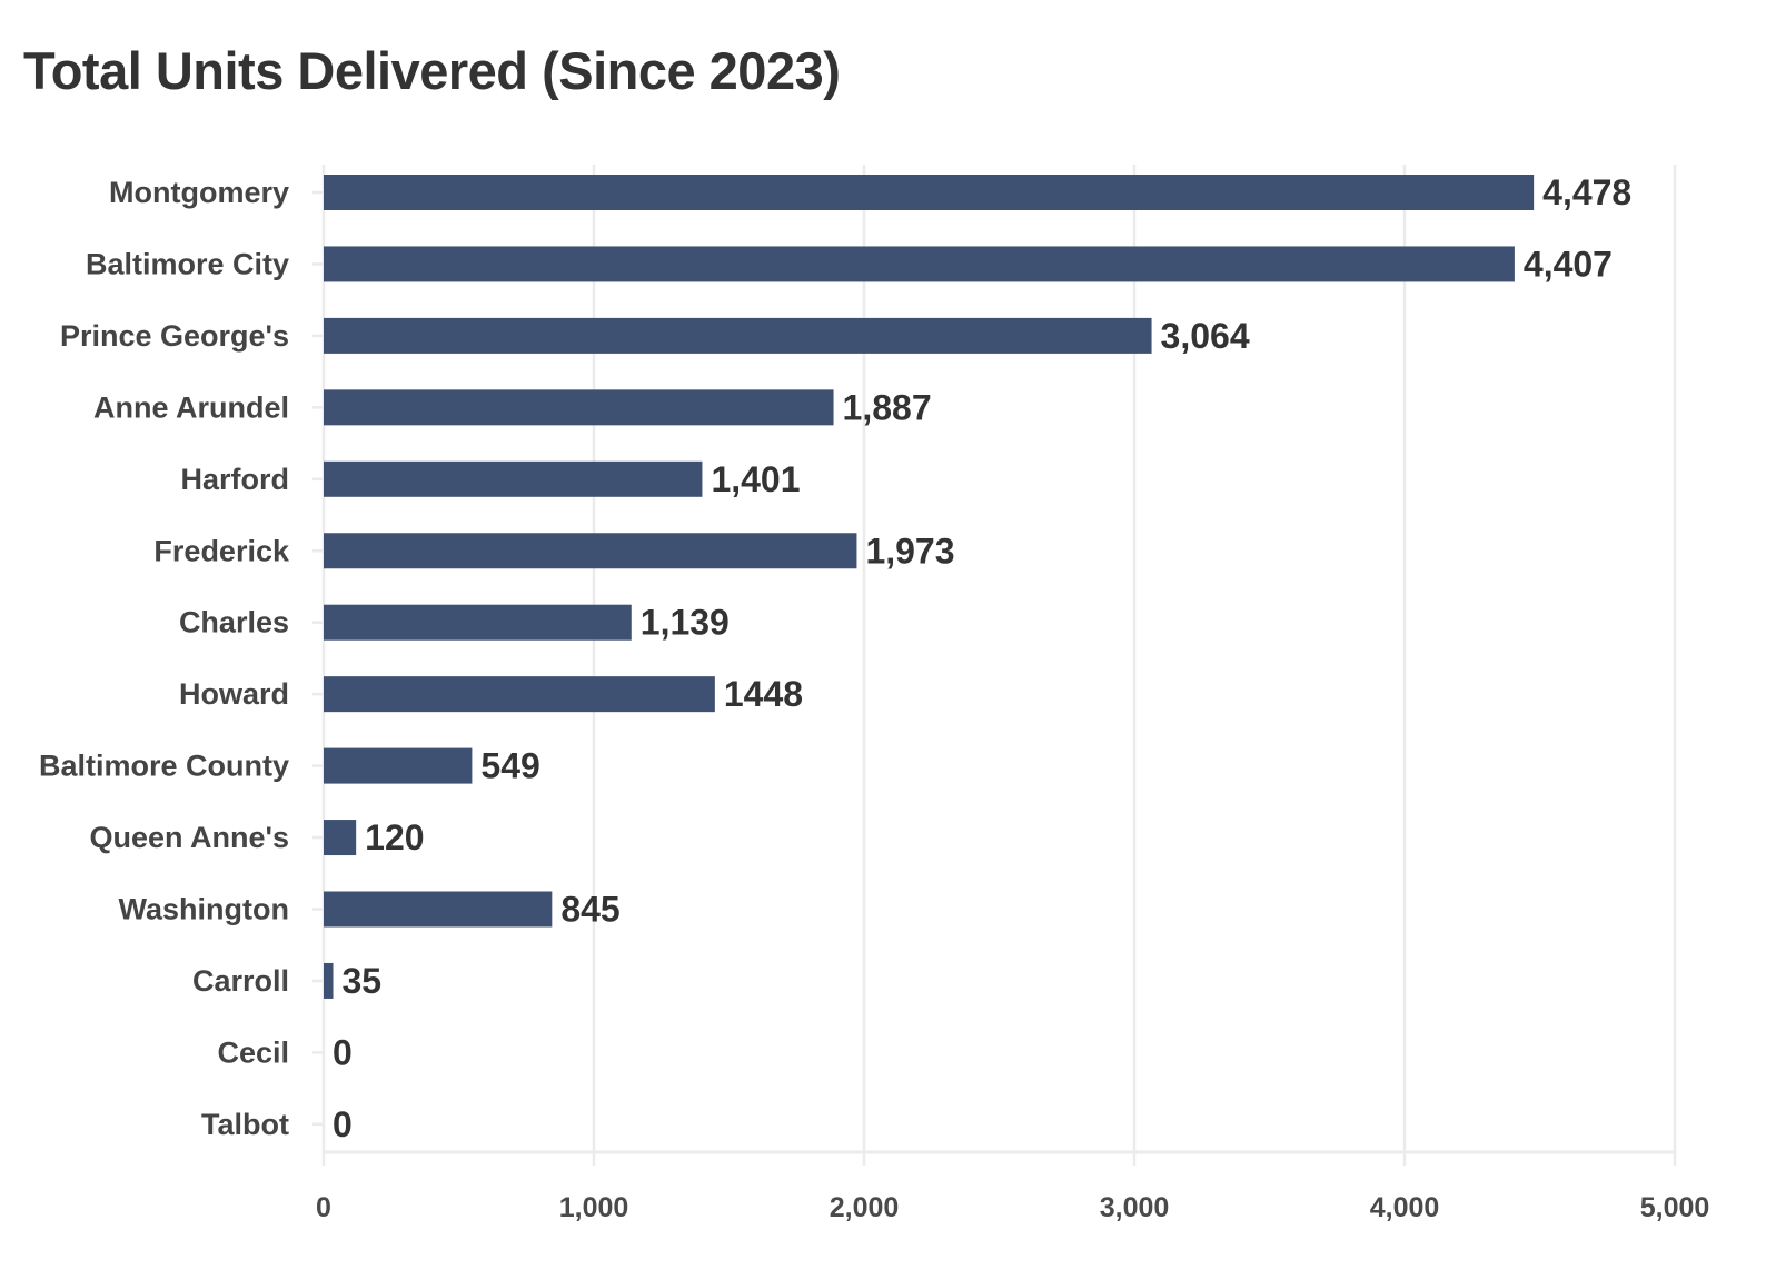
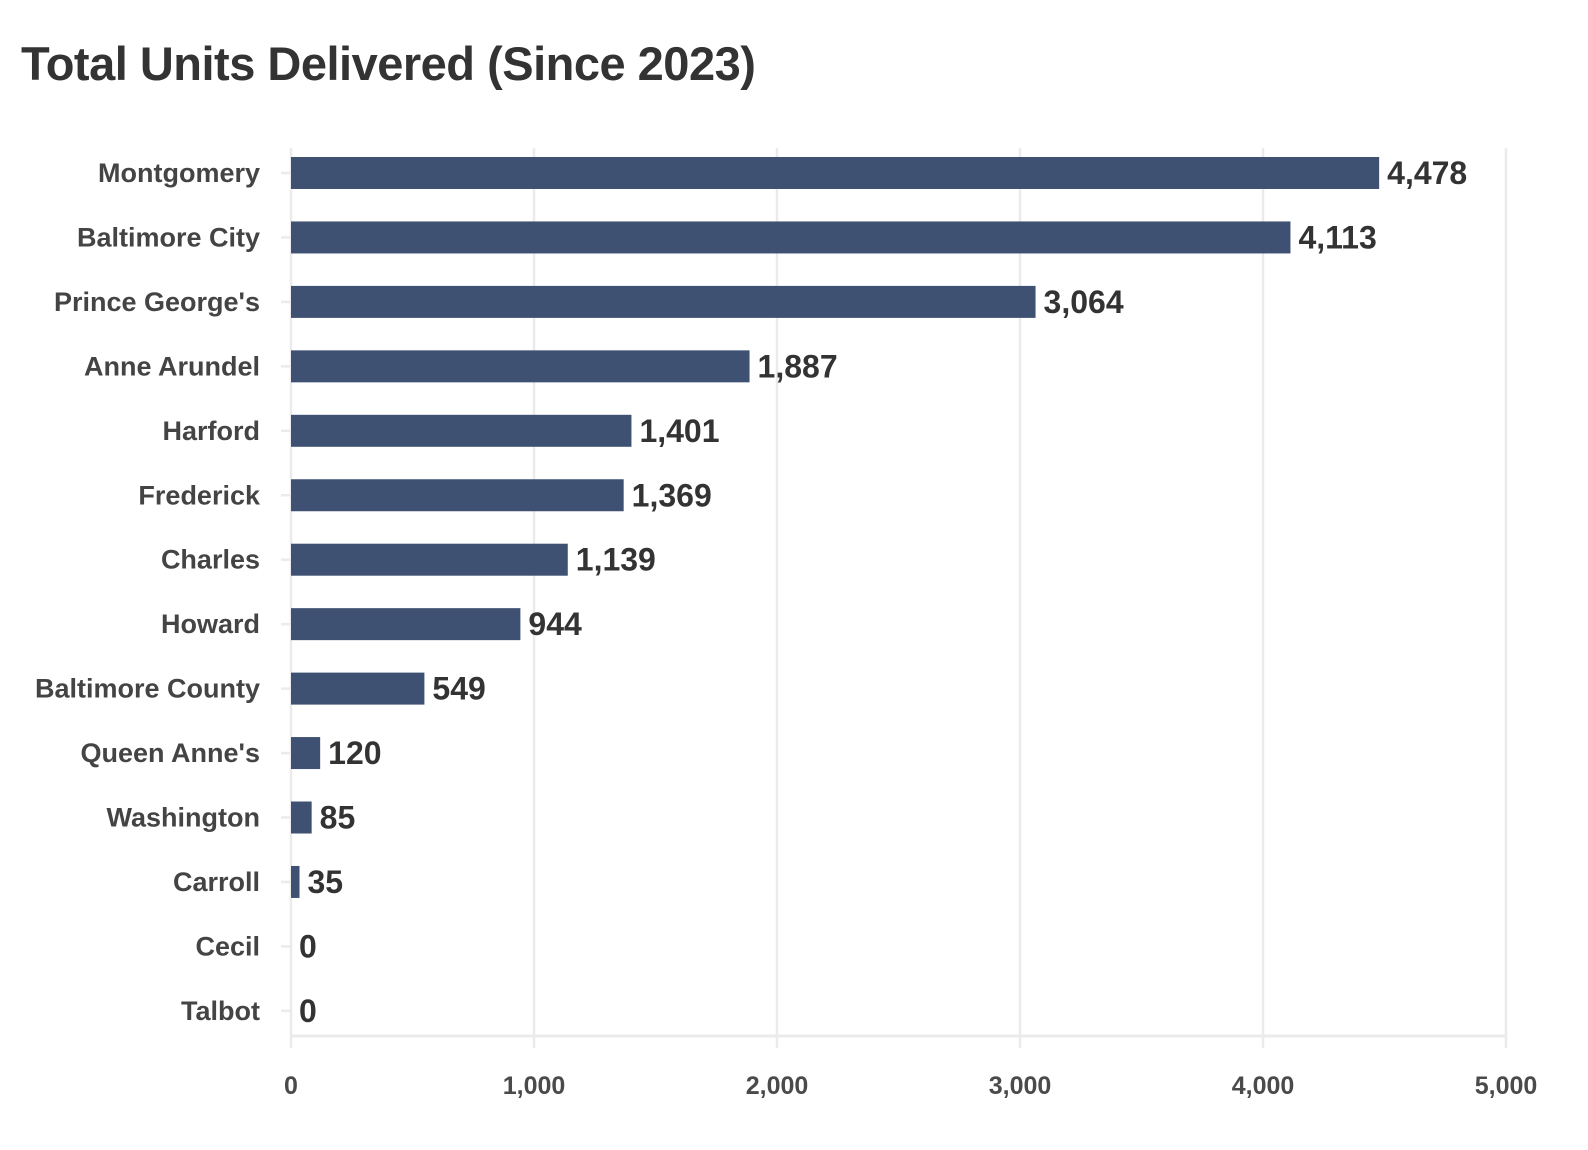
Baltimore City: 4,407 -> 4,113
Frederick: 1,973 -> 1,369
Howard: 1448 -> 944
Washington: 845 -> 85
